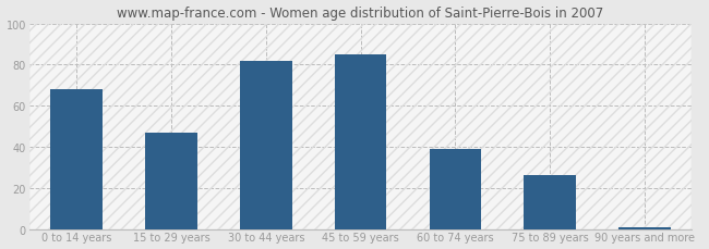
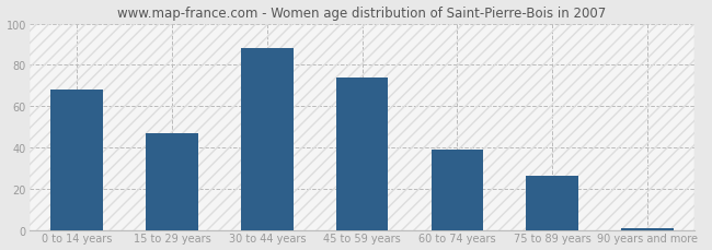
30 to 44 years: 82 -> 88
45 to 59 years: 85 -> 74
